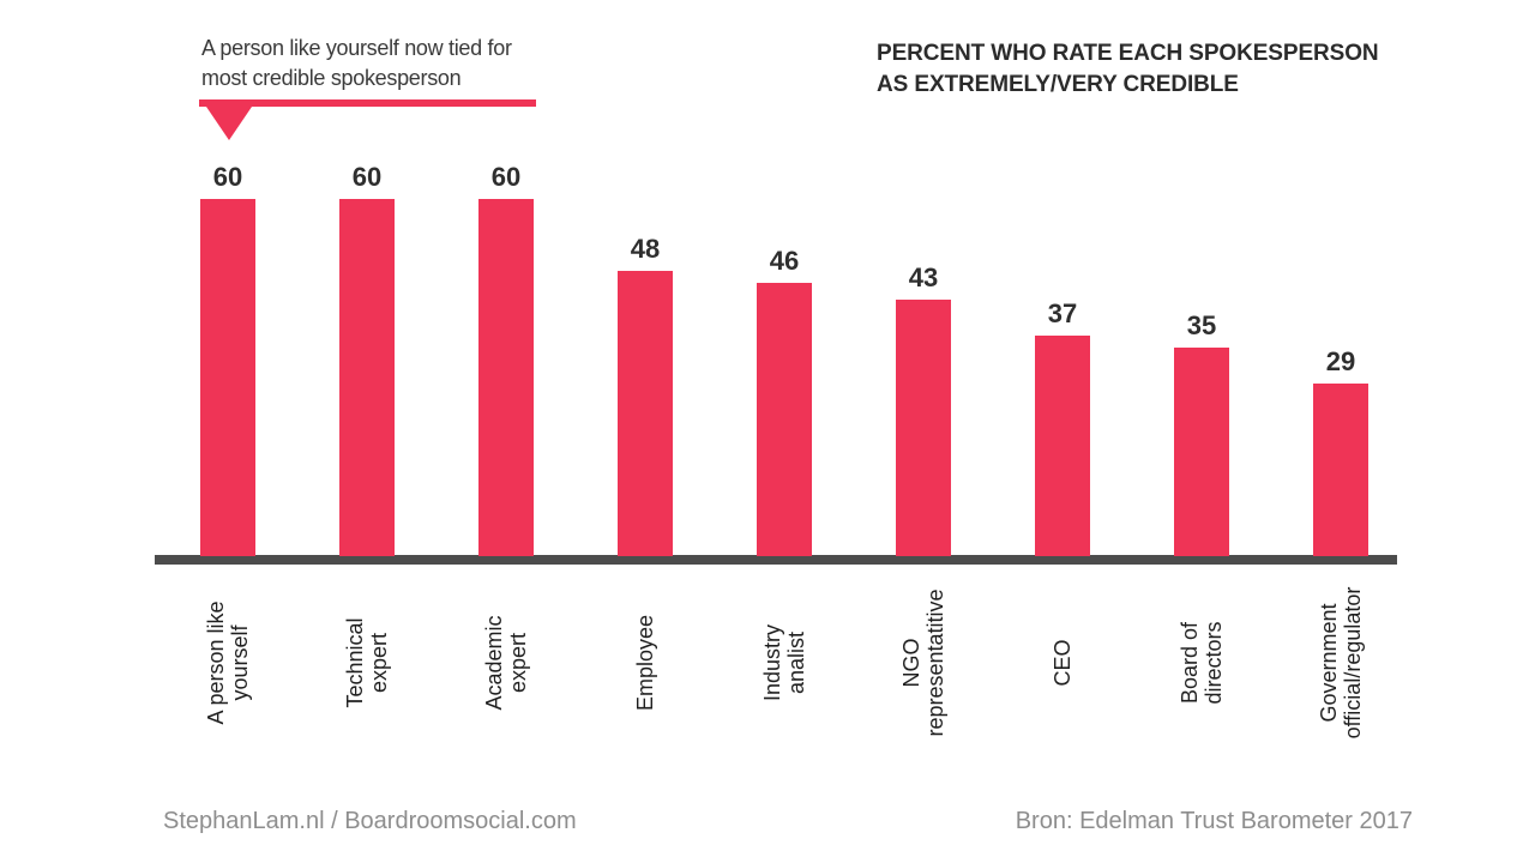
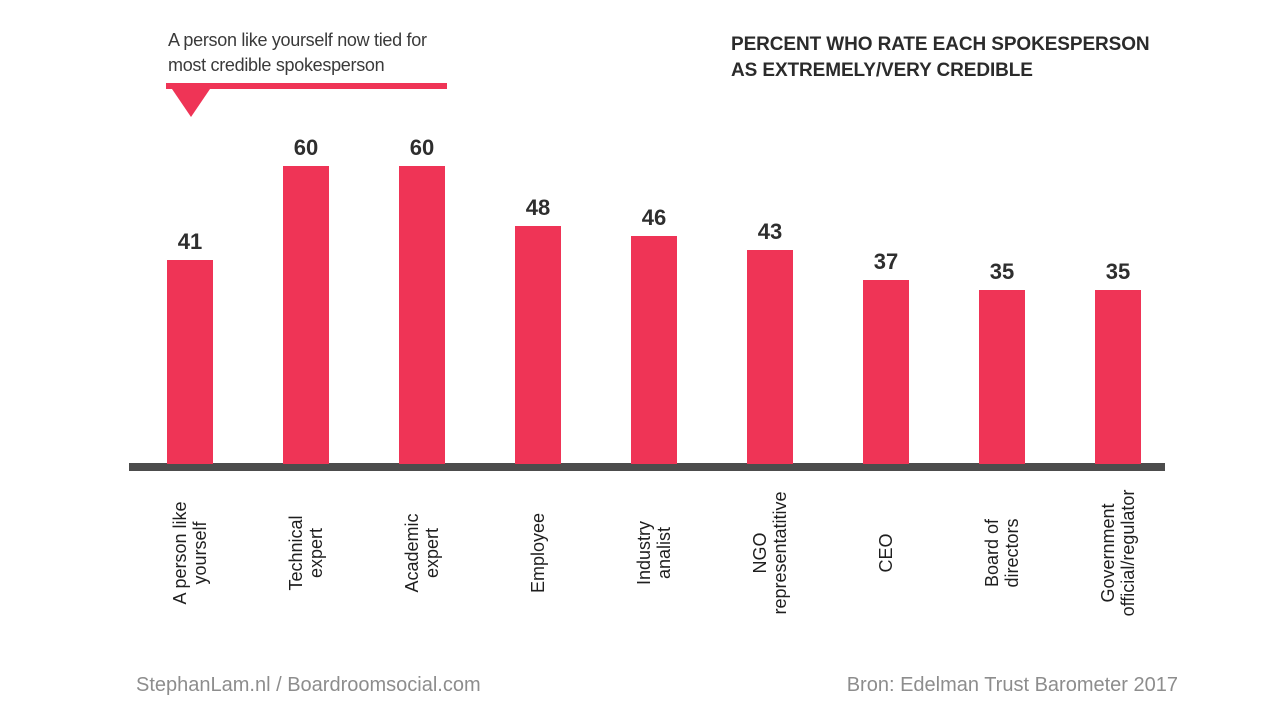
A person like yourself: 60 -> 41
Government official/regulator: 29 -> 35
